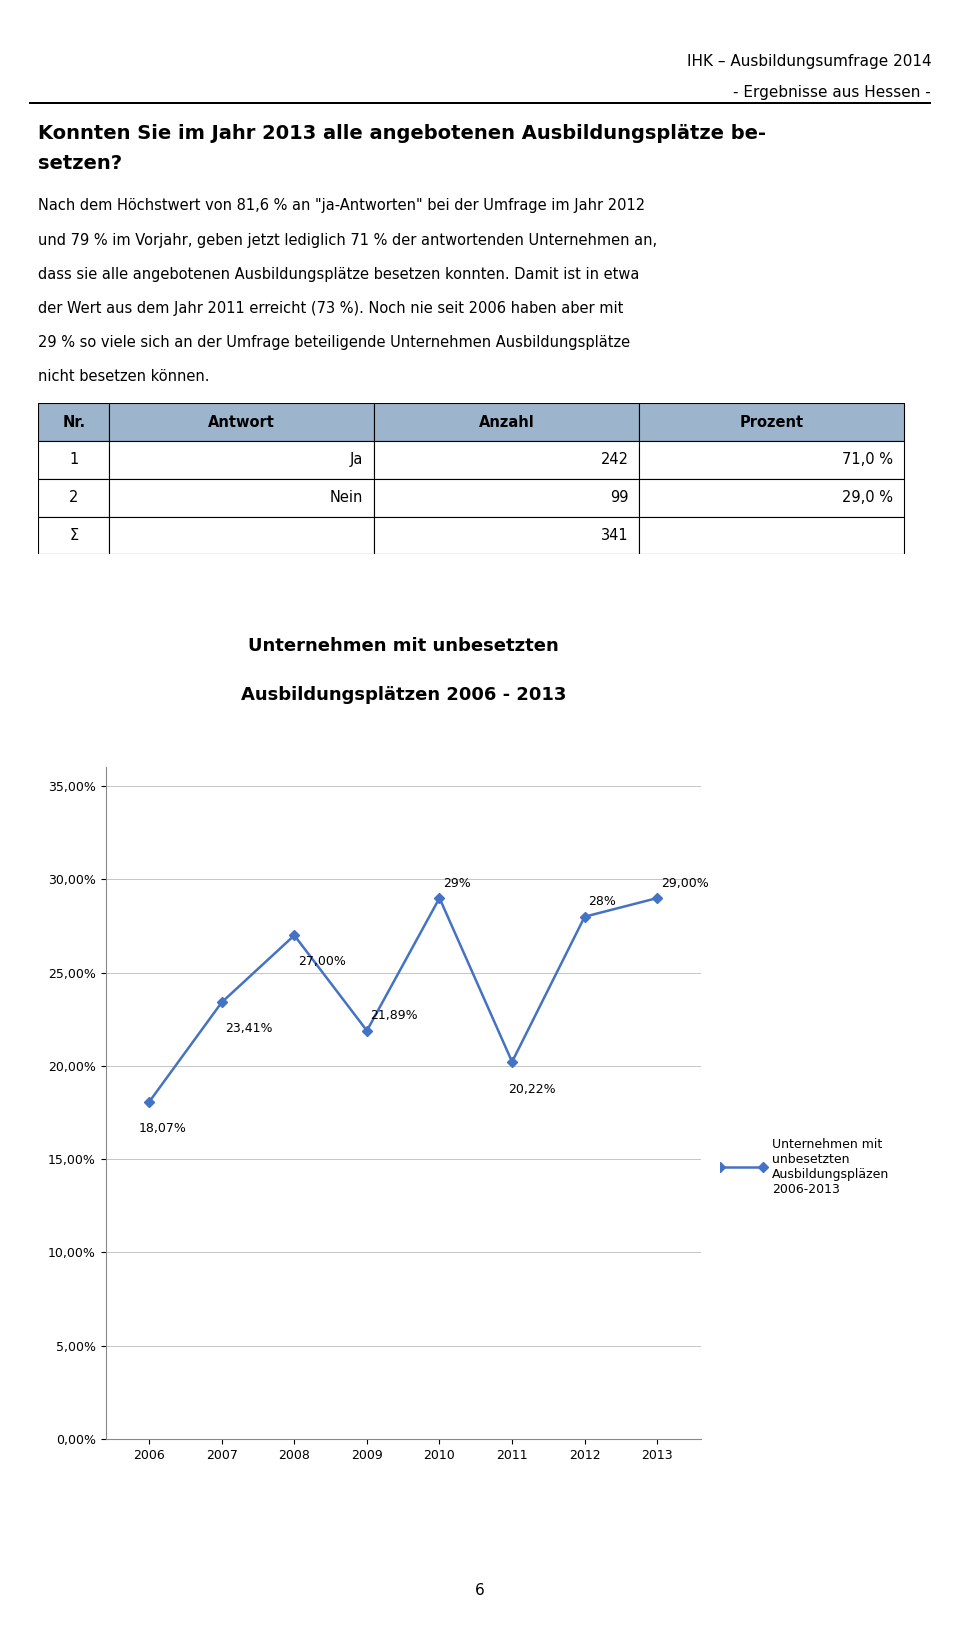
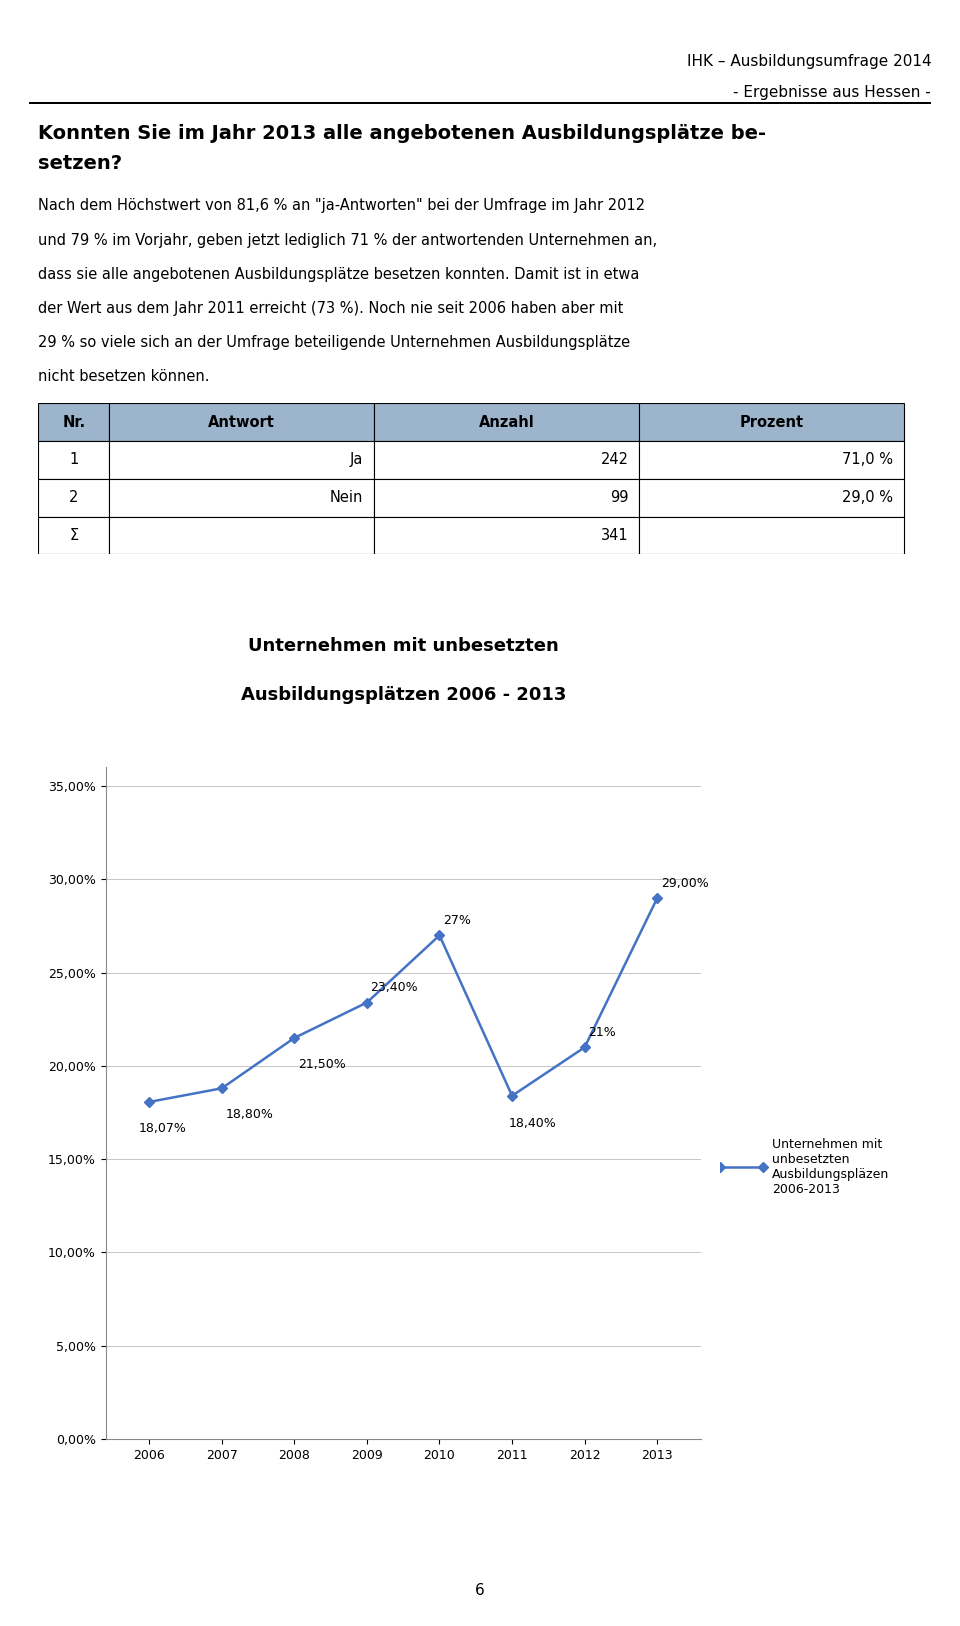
2007: 23,41% -> 18,80%
2008: 27,00% -> 21,50%
2009: 21,89% -> 23,40%
2010: 29% -> 27%
2011: 20,22% -> 18,40%
2012: 28% -> 21%
